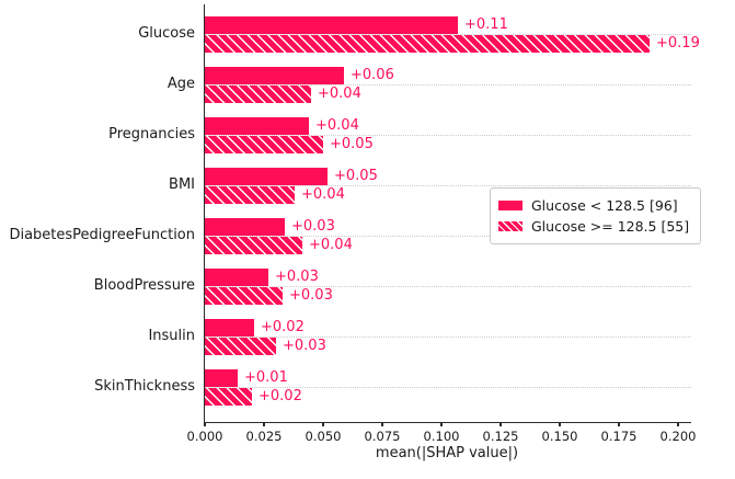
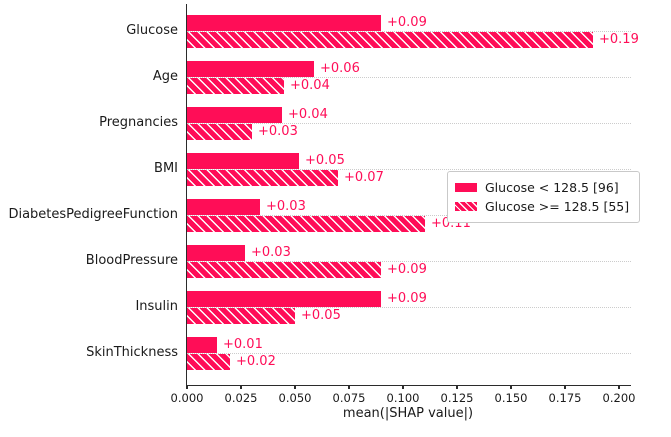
Glucose < 128.5 [96]/Glucose: +0.11 -> +0.09
Glucose >= 128.5 [55]/Pregnancies: +0.05 -> +0.03
Glucose >= 128.5 [55]/BMI: +0.04 -> +0.07
Glucose >= 128.5 [55]/DiabetesPedigreeFunction: +0.04 -> +0.11
Glucose >= 128.5 [55]/BloodPressure: +0.03 -> +0.09
Glucose < 128.5 [96]/Insulin: +0.02 -> +0.09
Glucose >= 128.5 [55]/Insulin: +0.03 -> +0.05
